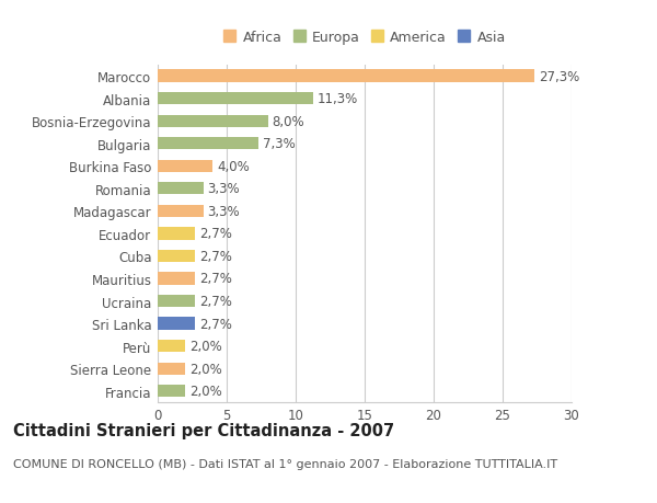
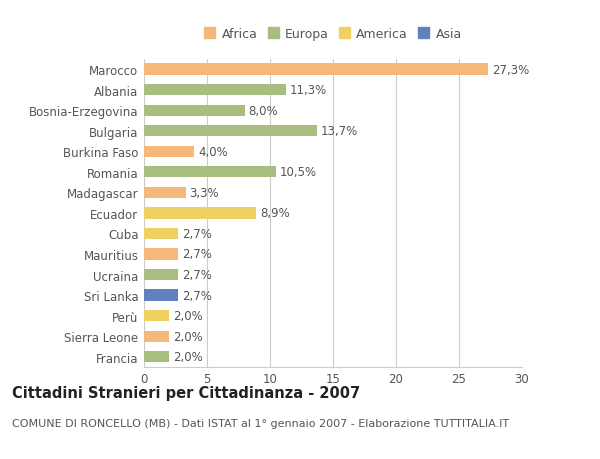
Bulgaria: 7,3% -> 13,7%
Romania: 3,3% -> 10,5%
Ecuador: 2,7% -> 8,9%
